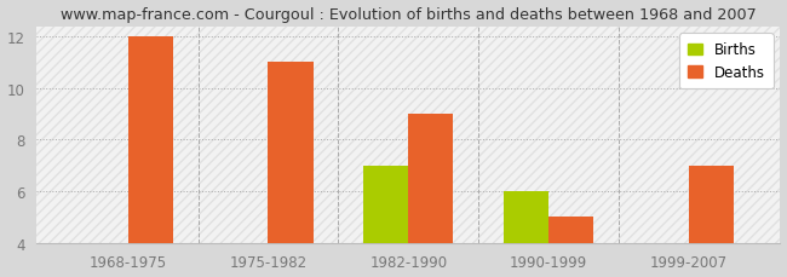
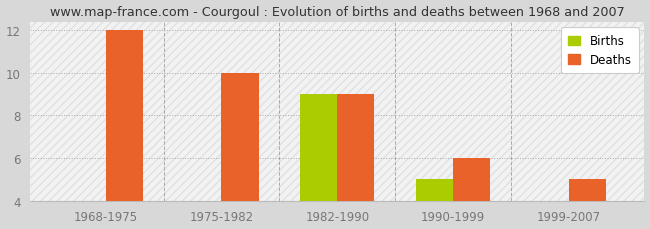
Deaths/1975-1982: 11 -> 10
Births/1982-1990: 7 -> 9
Births/1990-1999: 6 -> 5
Deaths/1990-1999: 5 -> 6
Deaths/1999-2007: 7 -> 5
